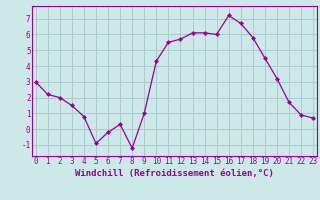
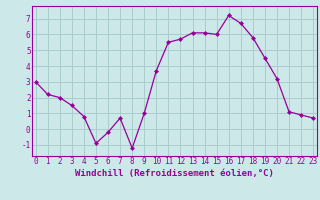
7: 0.3 -> 0.7
10: 4.3 -> 3.7
21: 1.7 -> 1.1
